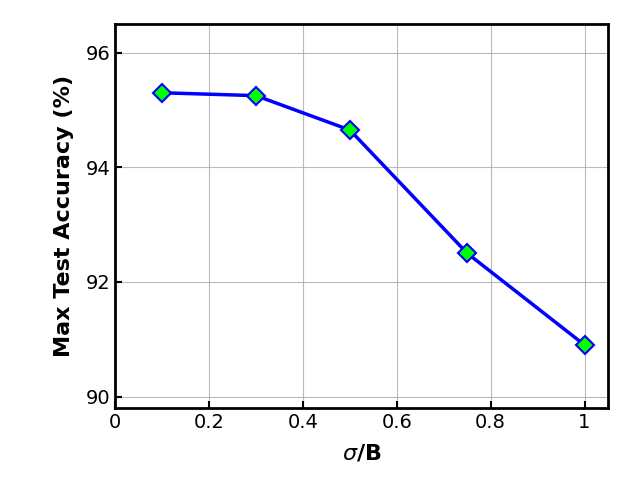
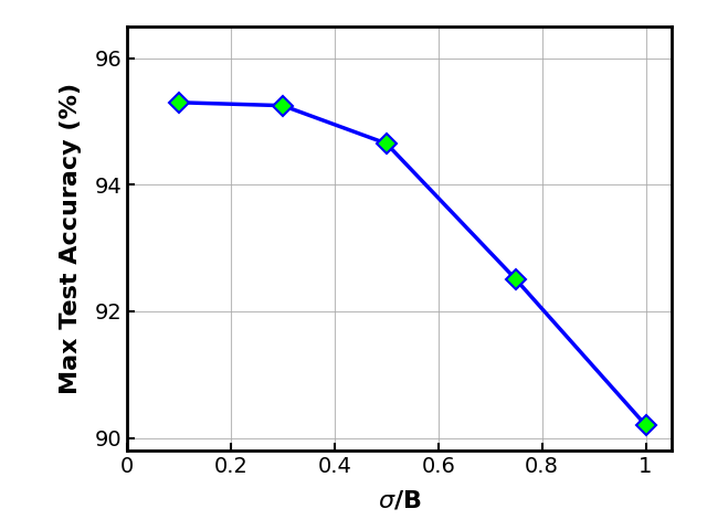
1: 90.90 -> 90.20
